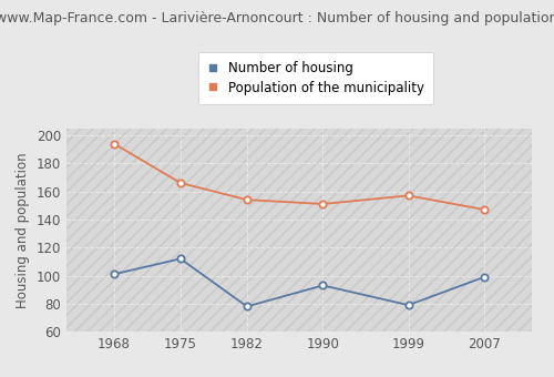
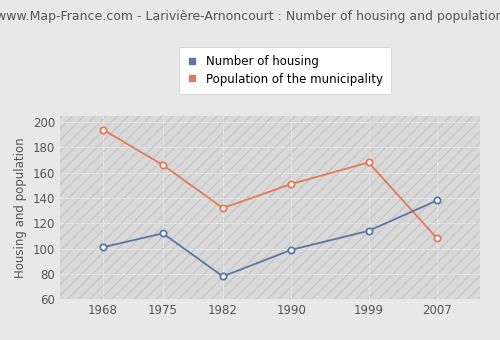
Population of the municipality/1982: 154 -> 132
Number of housing/1990: 93 -> 99
Number of housing/1999: 79 -> 114
Population of the municipality/1999: 157 -> 168
Number of housing/2007: 99 -> 138
Population of the municipality/2007: 147 -> 108
